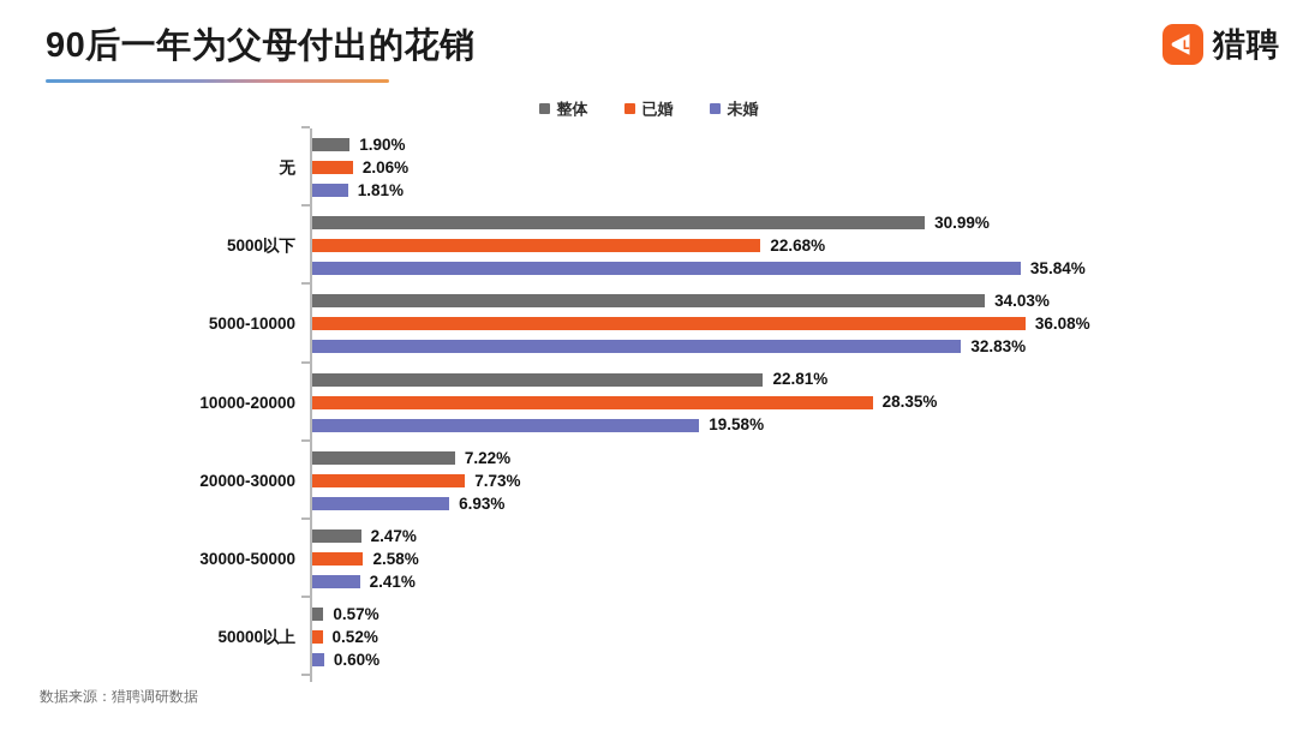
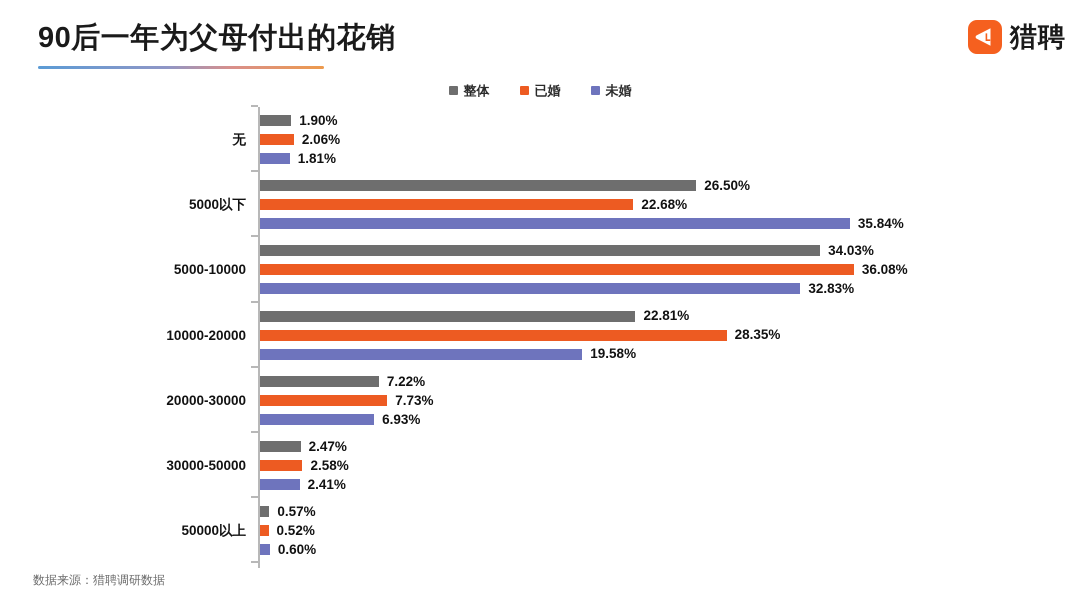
整体/5000以下: 30.99% -> 26.50%
